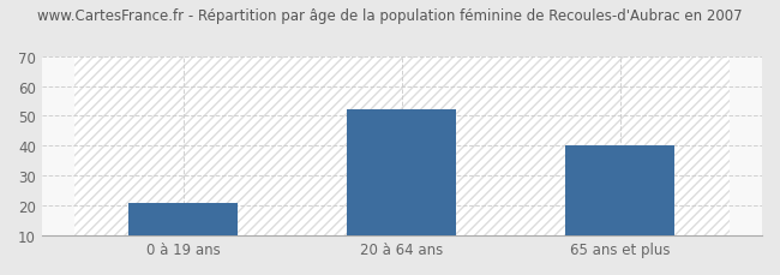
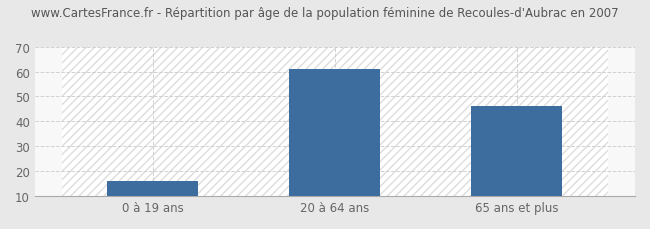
0 à 19 ans: 21 -> 16
20 à 64 ans: 52 -> 61
65 ans et plus: 40 -> 46
